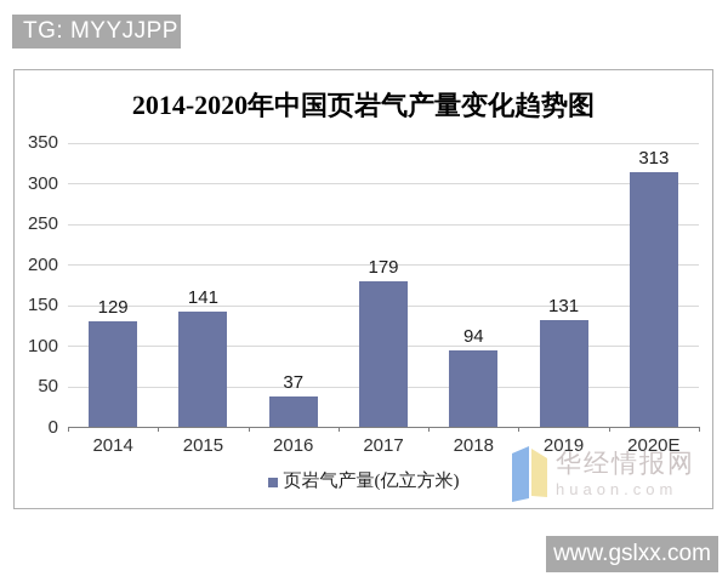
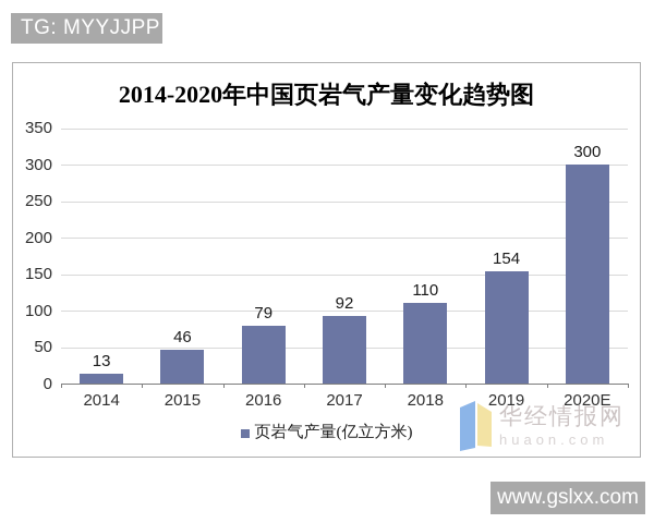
2014: 129 -> 13
2015: 141 -> 46
2016: 37 -> 79
2017: 179 -> 92
2018: 94 -> 110
2019: 131 -> 154
2020E: 313 -> 300
